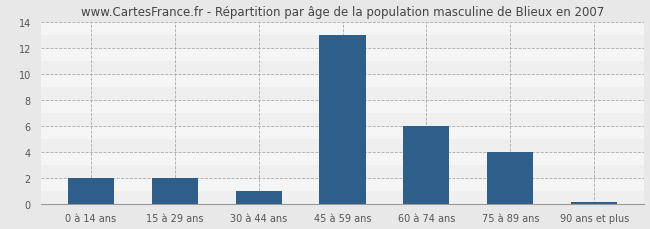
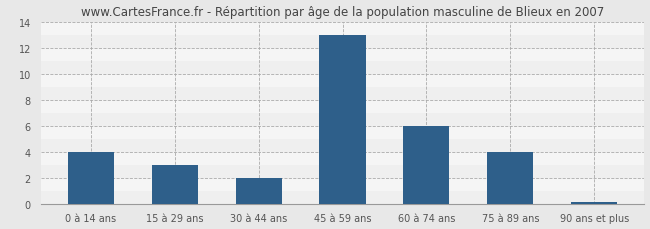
0 à 14 ans: 2.0 -> 4.0
15 à 29 ans: 2.0 -> 3.0
30 à 44 ans: 1.0 -> 2.0
